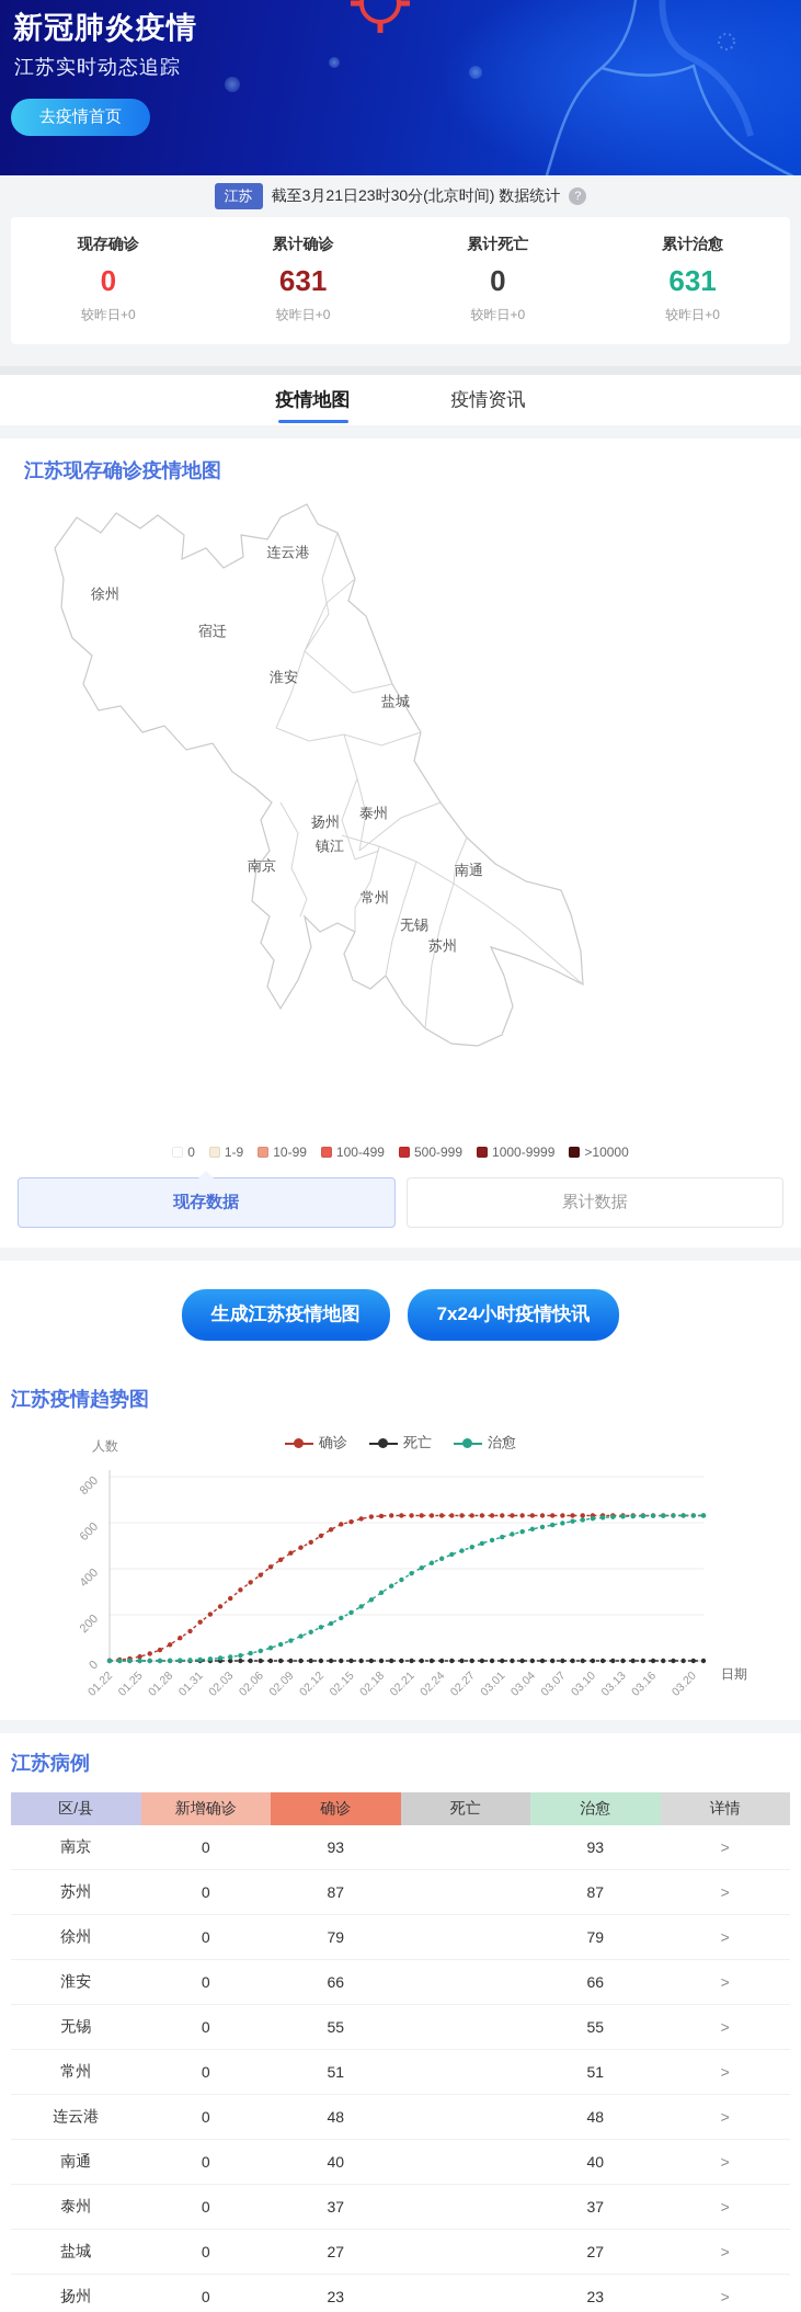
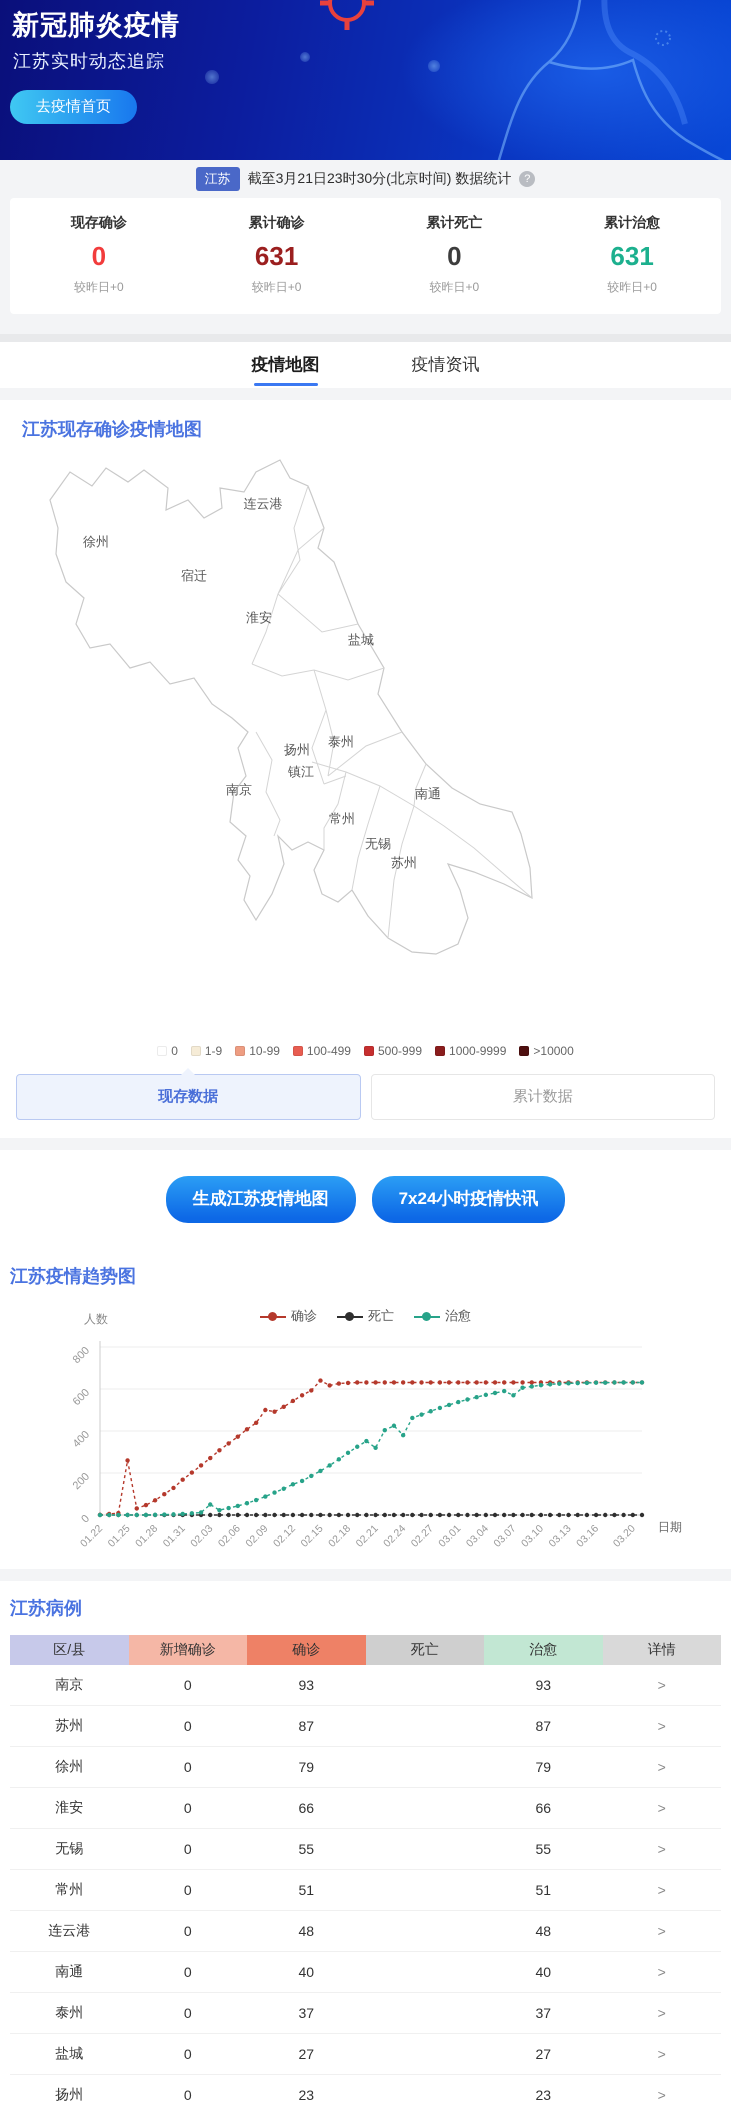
确诊/01.25: 20 -> 260
治愈/02.03: 20 -> 50
确诊/02.09: 470 -> 500
确诊/02.15: 600 -> 640
治愈/02.21: 380 -> 320
治愈/02.24: 440 -> 380
治愈/03.07: 600 -> 570
